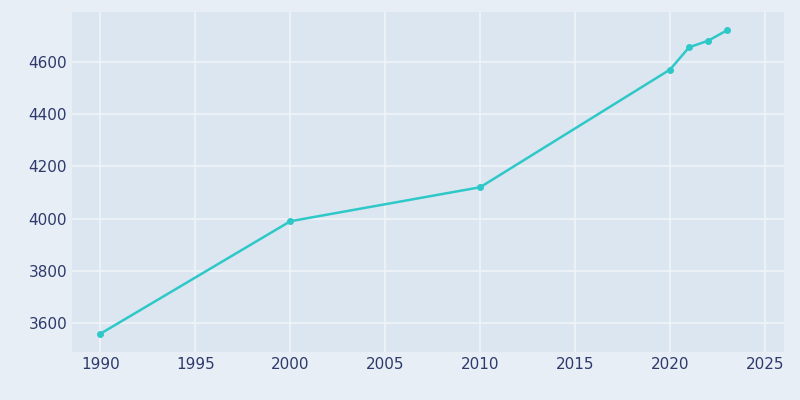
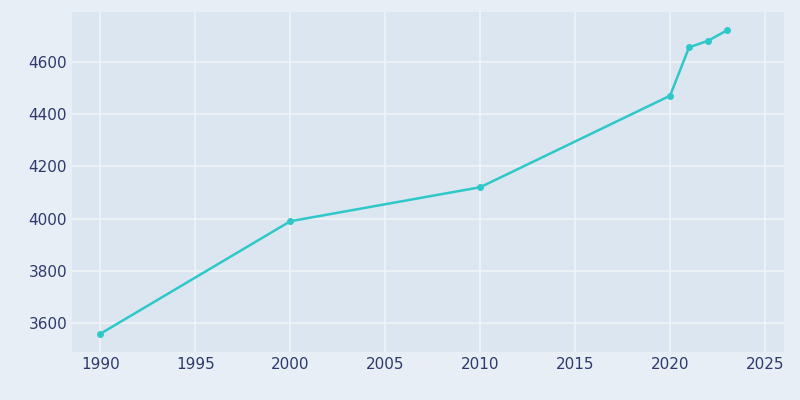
2020: 4570 -> 4470
